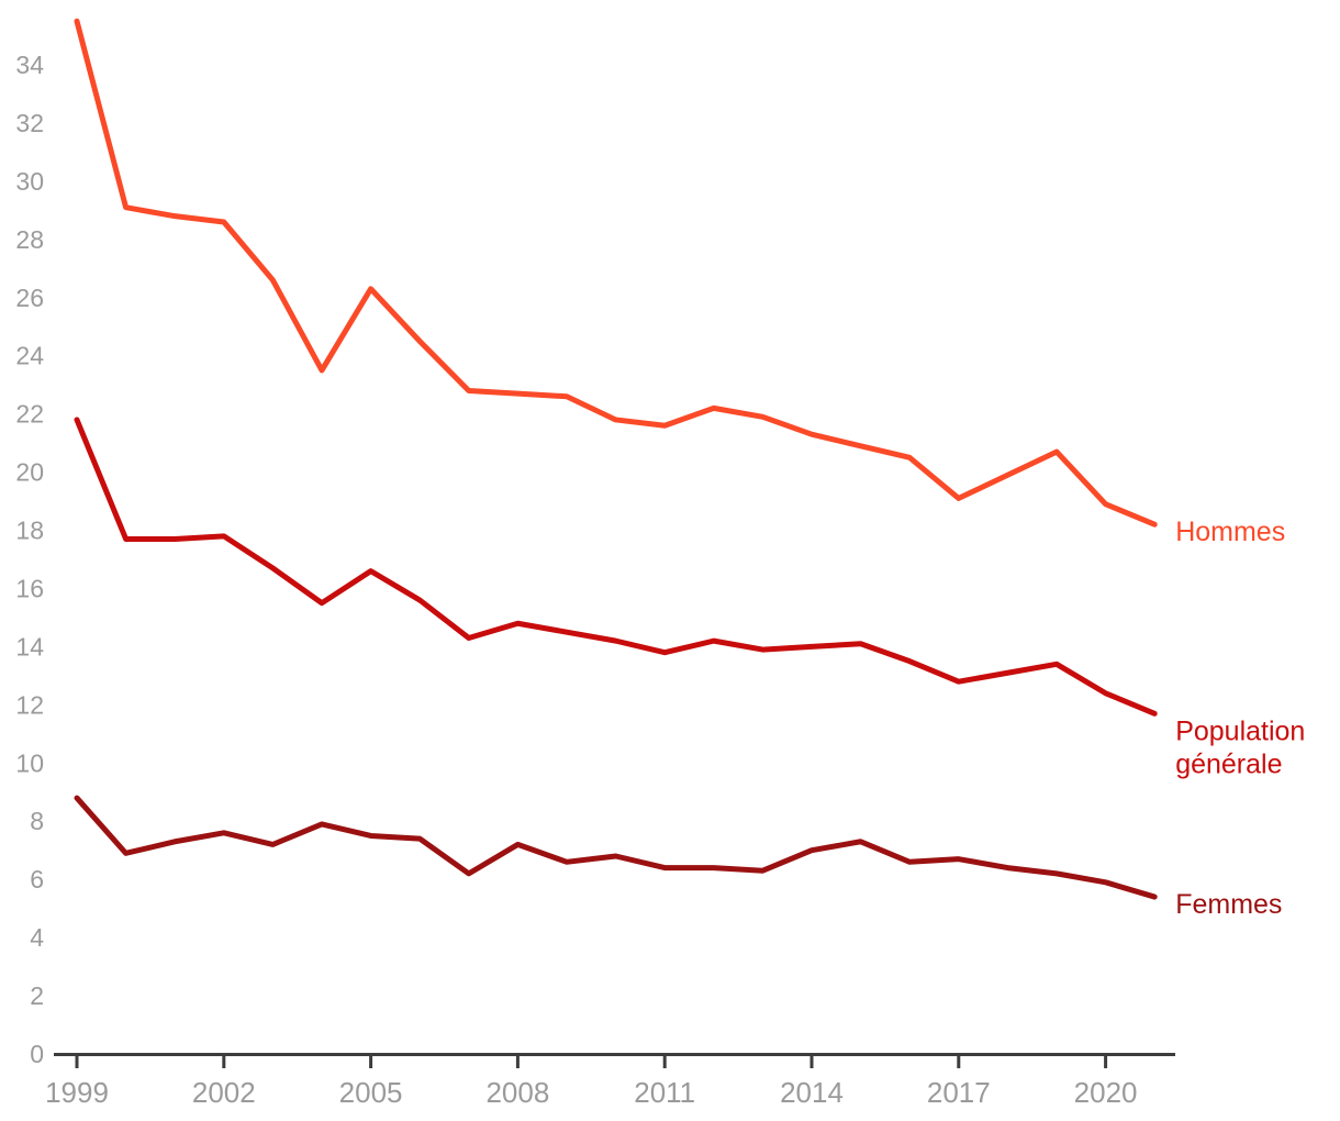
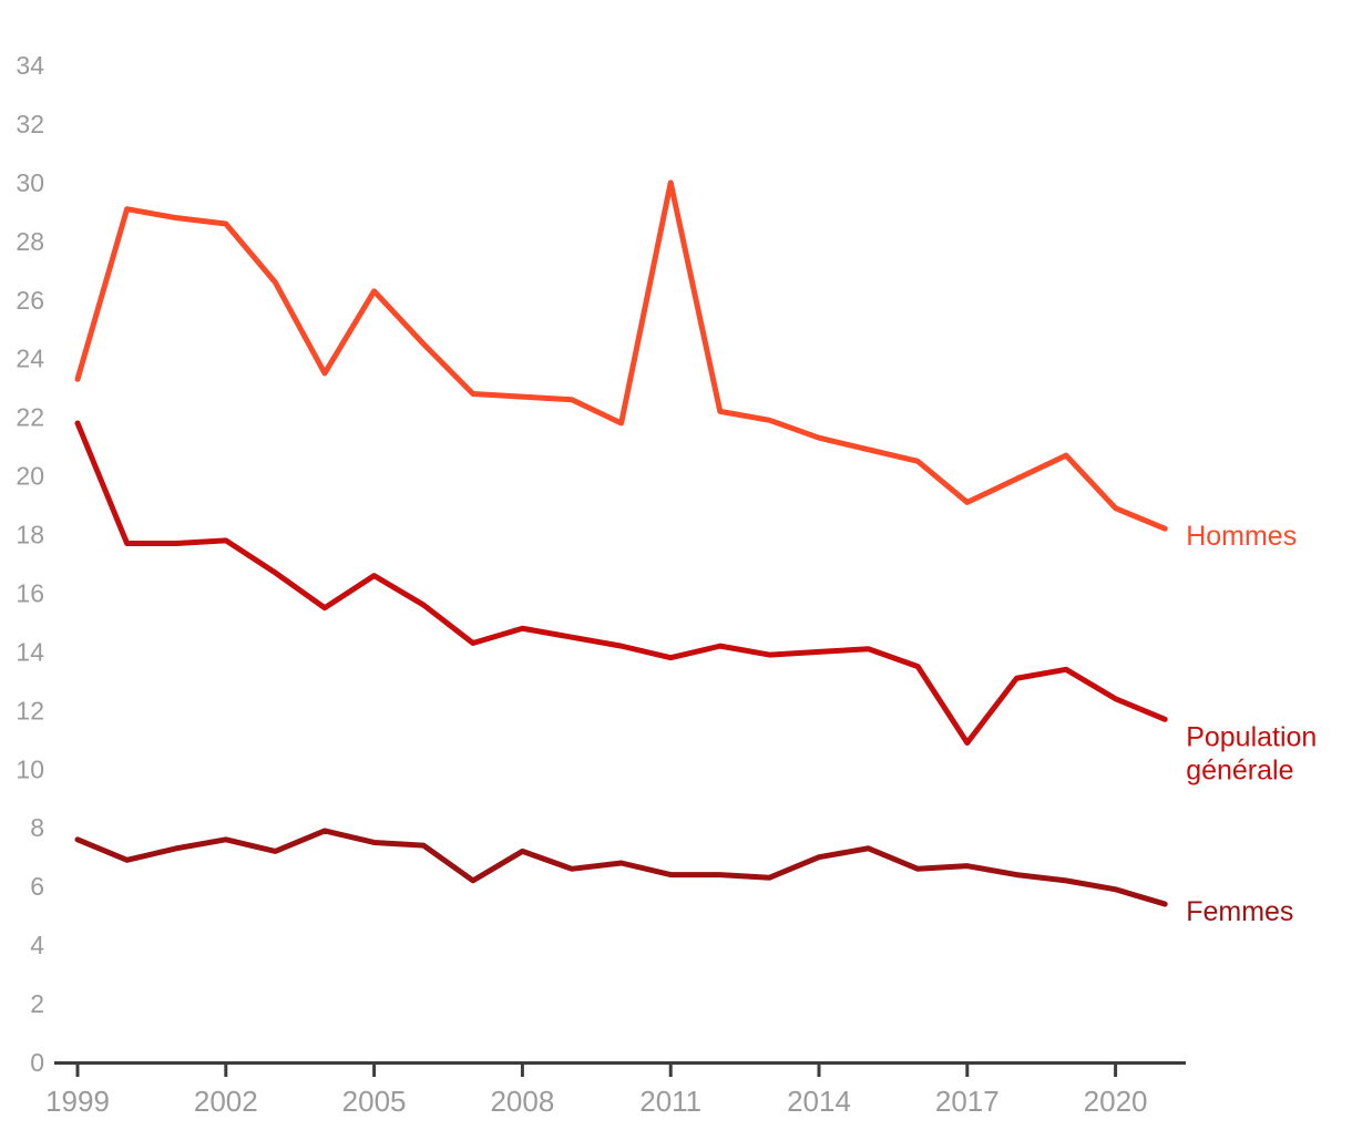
Hommes/1999: 35.5 -> 23.3
Femmes/1999: 8.8 -> 7.6
Hommes/2011: 21.6 -> 30.0
Population générale/2017: 12.8 -> 10.9
